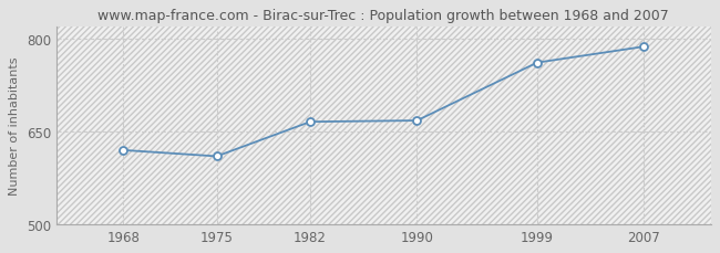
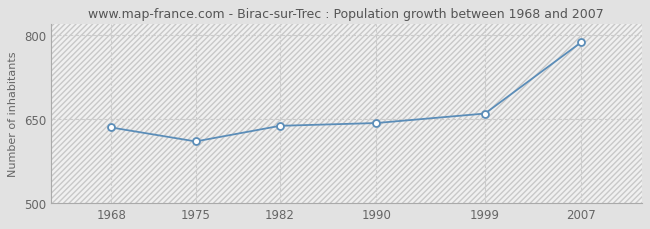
1968: 620 -> 635
1982: 666 -> 638
1990: 668 -> 643
1999: 762 -> 660
